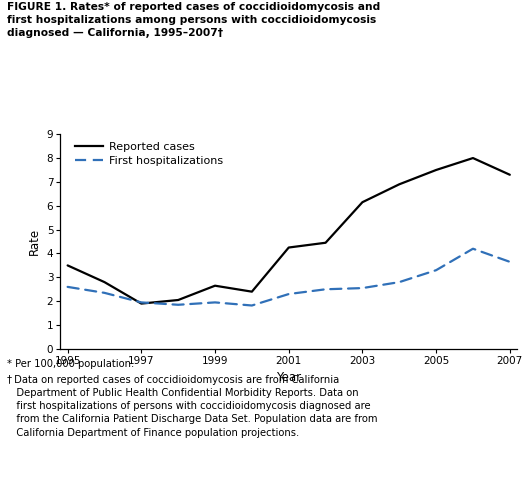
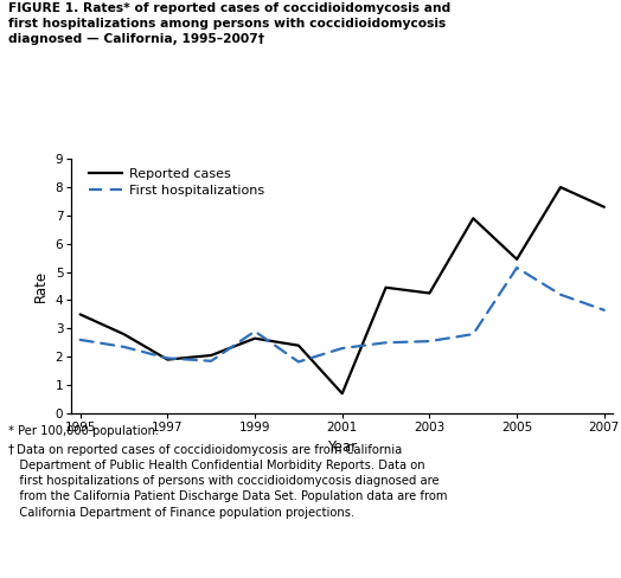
First hospitalizations/1999: 1.95 -> 2.90
Reported cases/2001: 4.25 -> 0.70
Reported cases/2003: 6.15 -> 4.25
Reported cases/2005: 7.50 -> 5.45
First hospitalizations/2005: 3.30 -> 5.15
